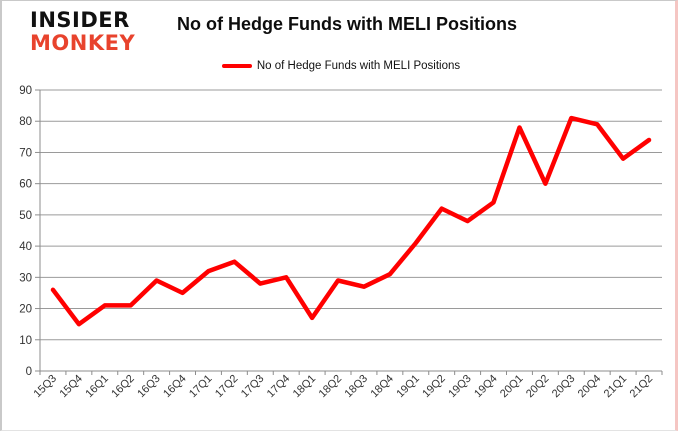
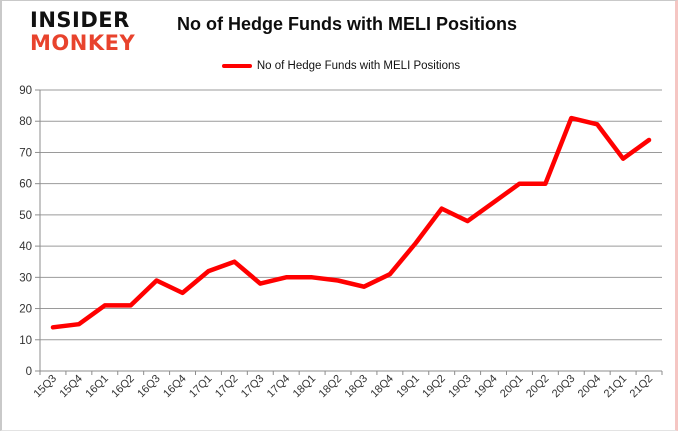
15Q3: 26 -> 14
18Q1: 17 -> 30
20Q1: 78 -> 60
